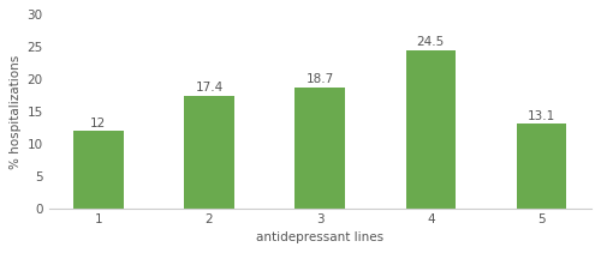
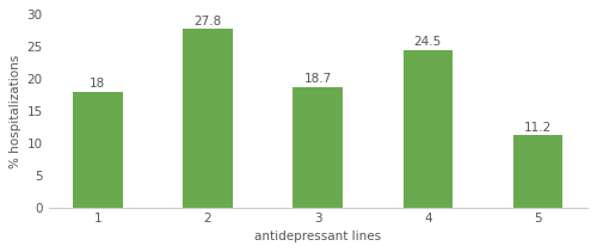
1: 12 -> 18
2: 17.4 -> 27.8
5: 13.1 -> 11.2
